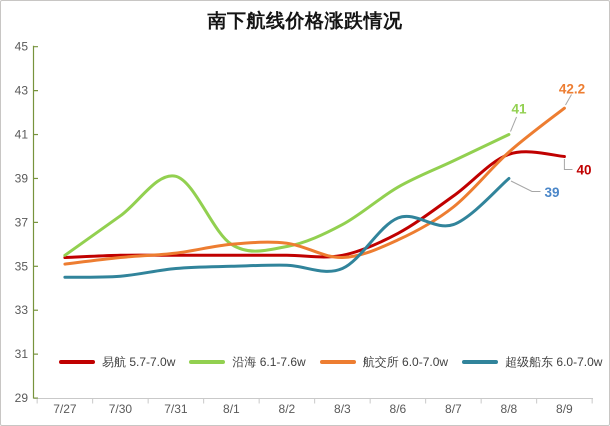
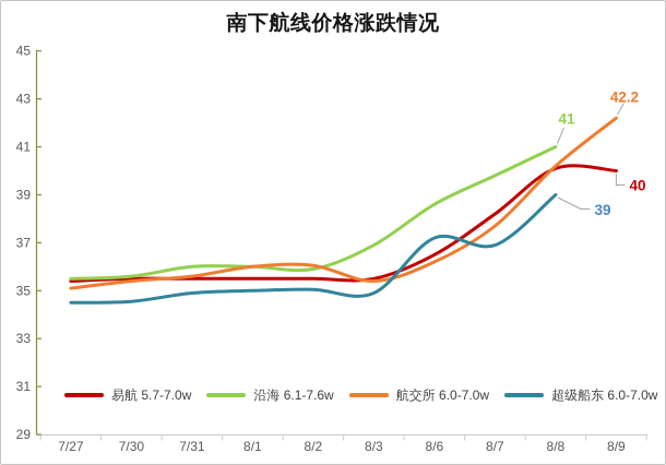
沿海 6.1-7.6w/7/30: 37.3 -> 35.6
沿海 6.1-7.6w/7/31: 39.1 -> 36.0
